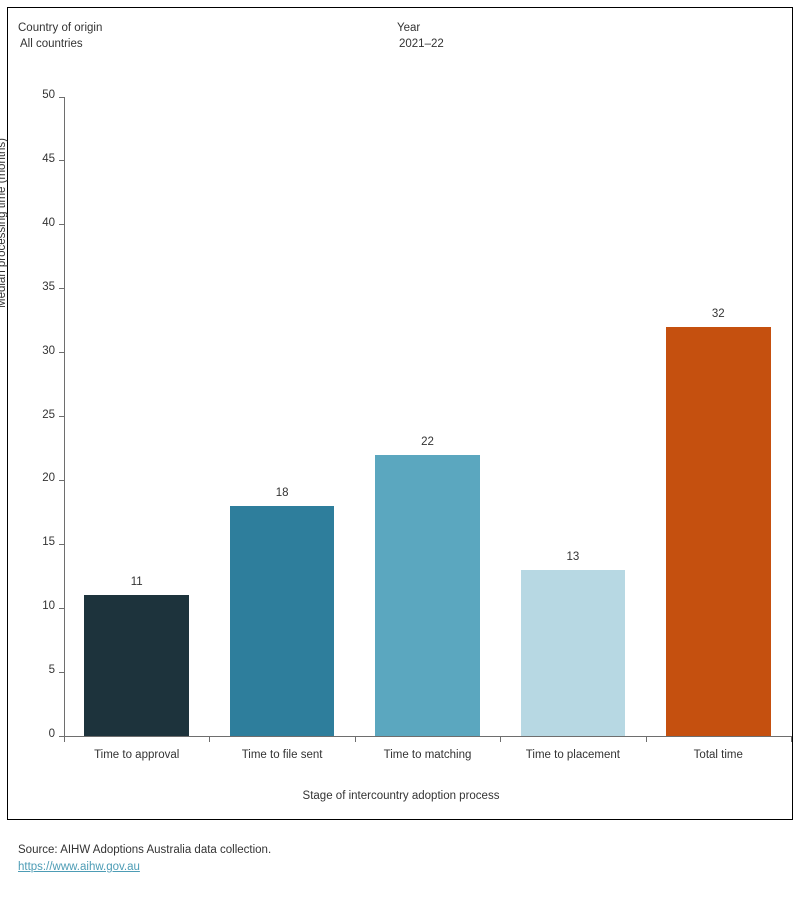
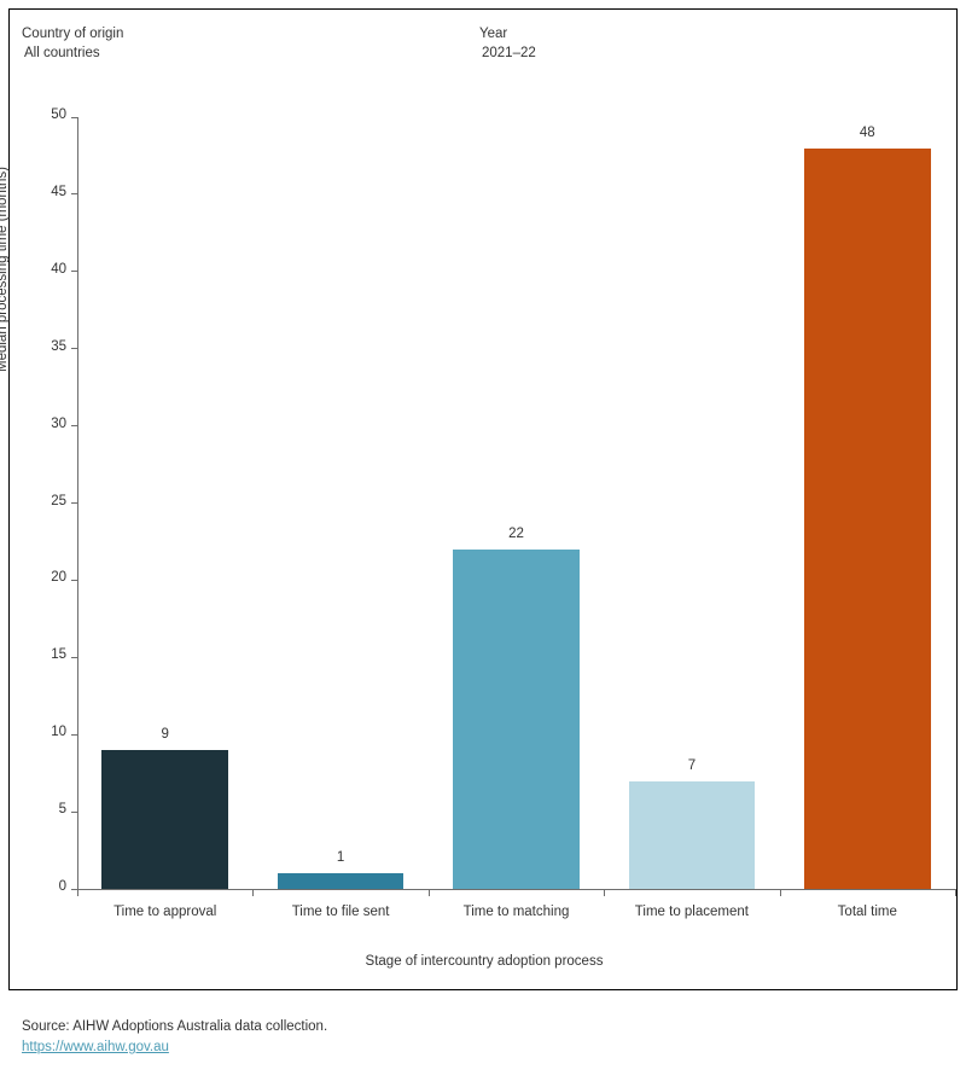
Time to approval: 11 -> 9
Time to file sent: 18 -> 1
Time to placement: 13 -> 7
Total time: 32 -> 48
